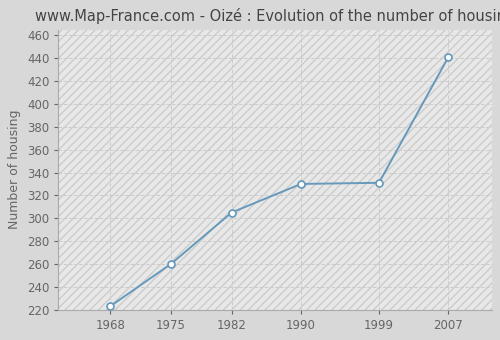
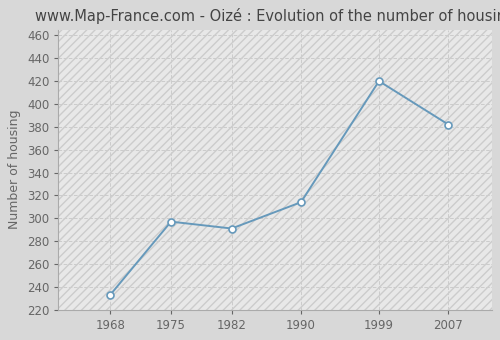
1968: 223 -> 233
1975: 260 -> 297
1982: 305 -> 291
1990: 330 -> 314
1999: 331 -> 420
2007: 441 -> 382
